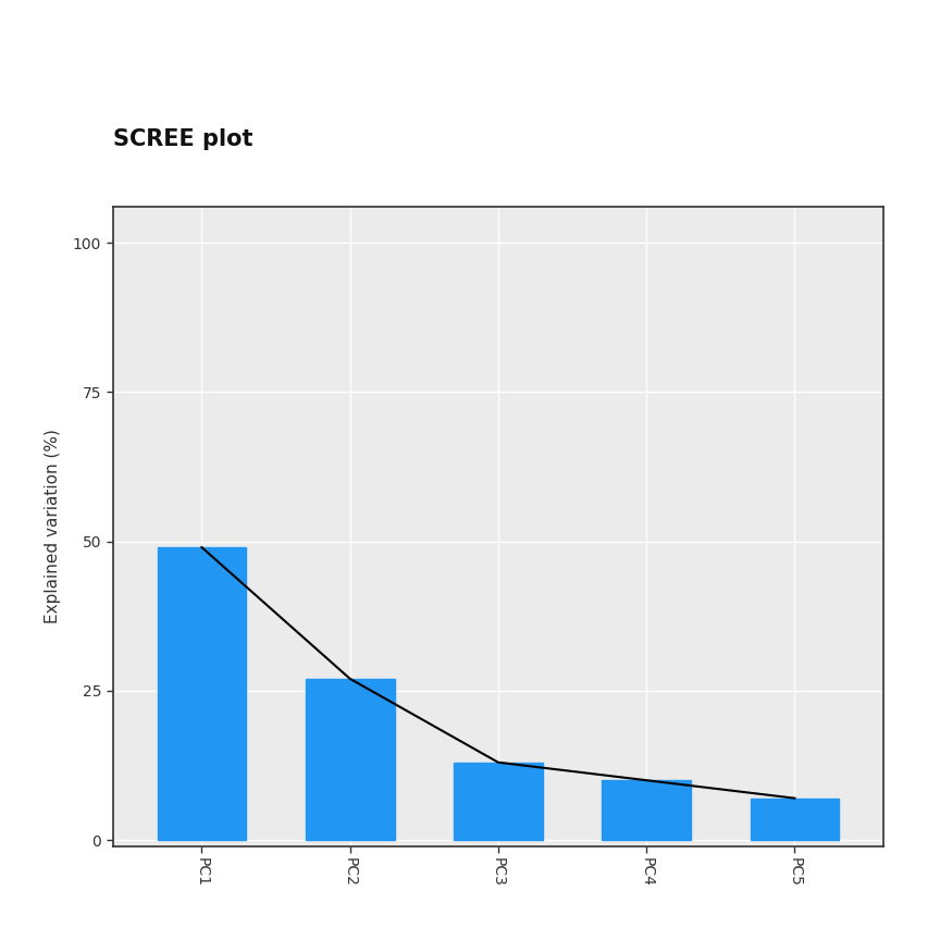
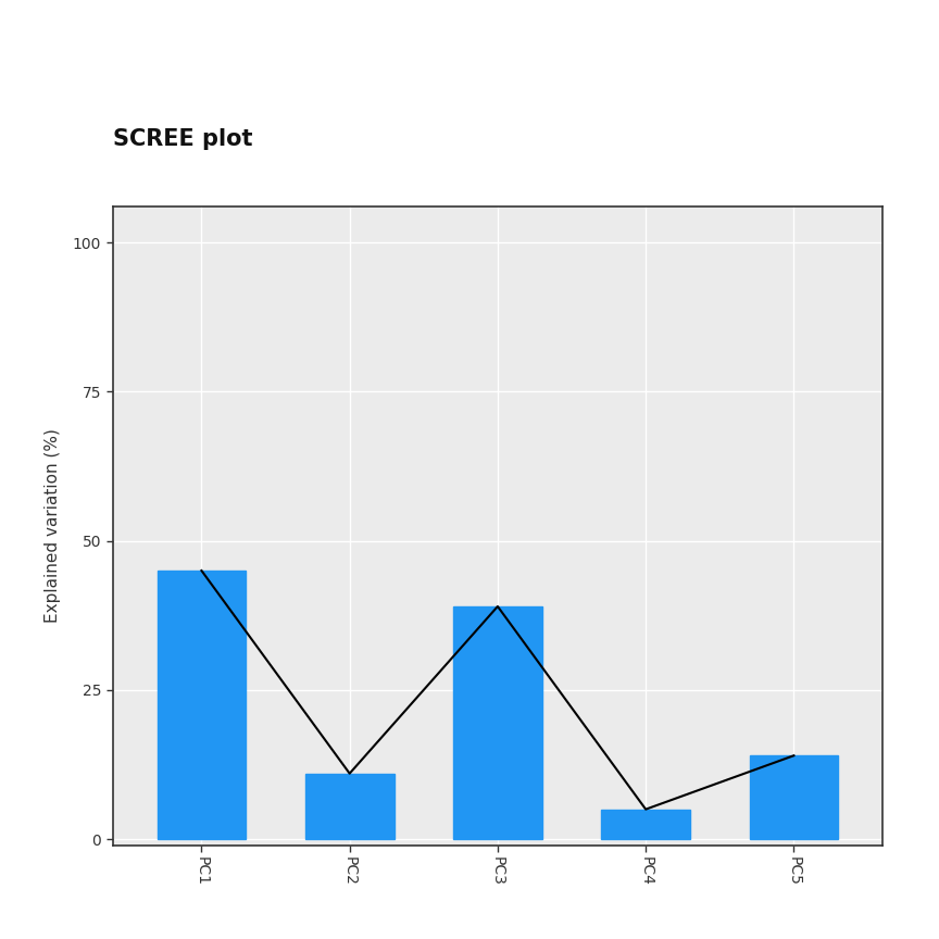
PC1: 49 -> 45
PC2: 27 -> 11
PC3: 13 -> 39
PC4: 10 -> 5
PC5: 7 -> 14
